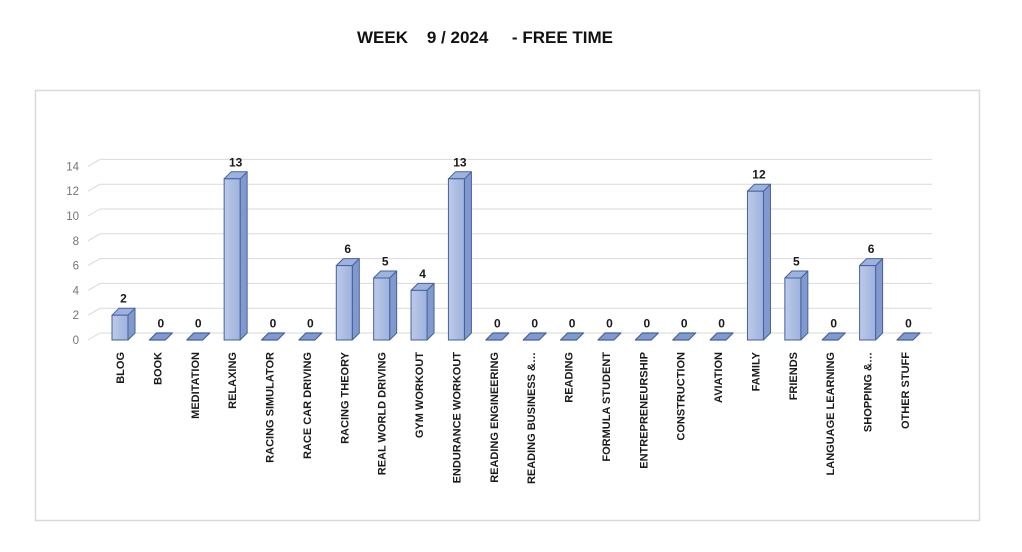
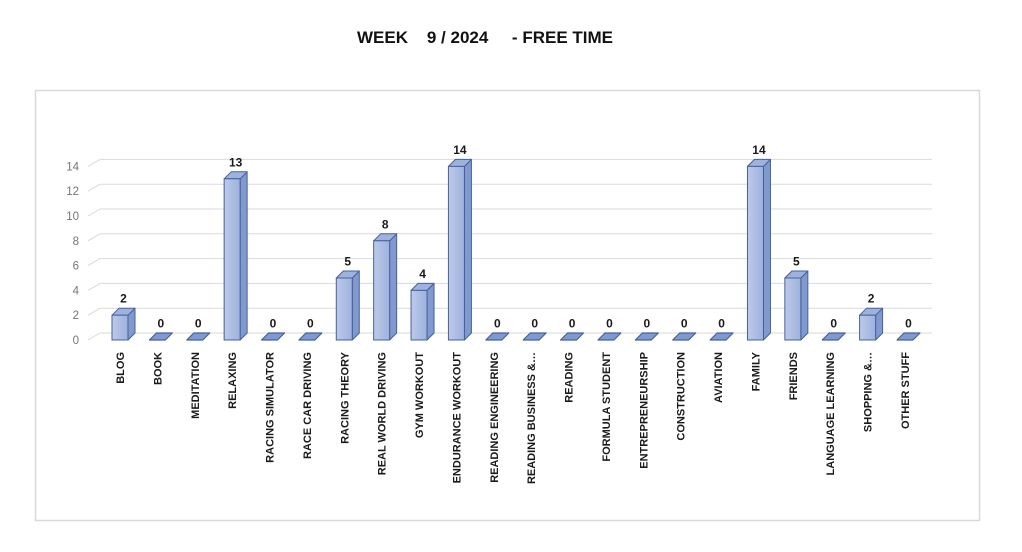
RACING THEORY: 6 -> 5
REAL WORLD DRIVING: 5 -> 8
ENDURANCE WORKOUT: 13 -> 14
FAMILY: 12 -> 14
SHOPPING &…: 6 -> 2
